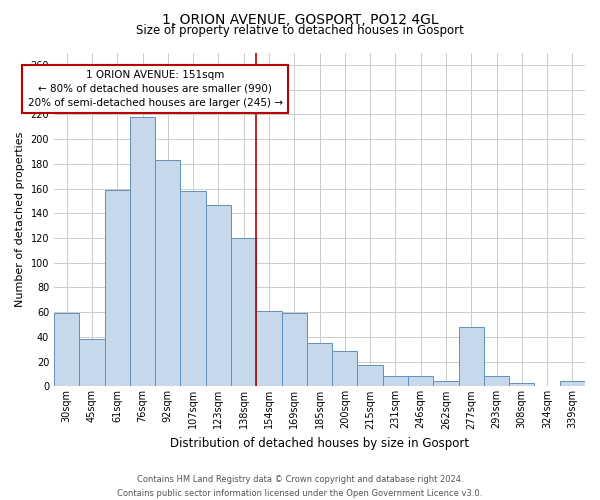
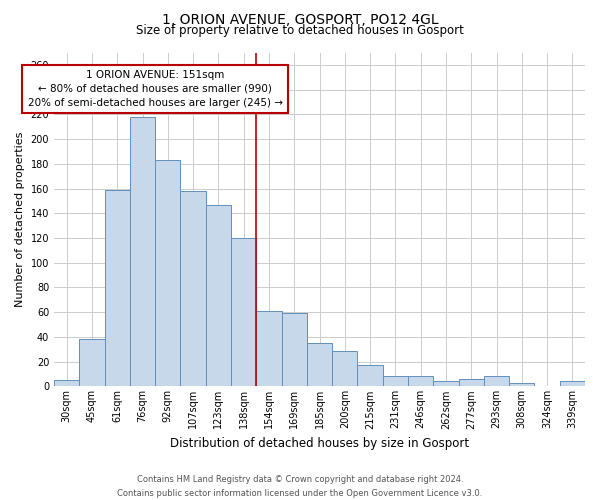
30sqm: 59 -> 5
277sqm: 48 -> 6
